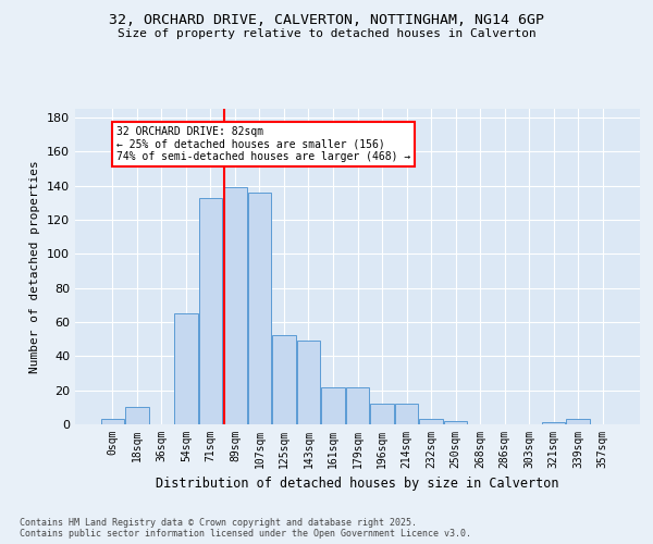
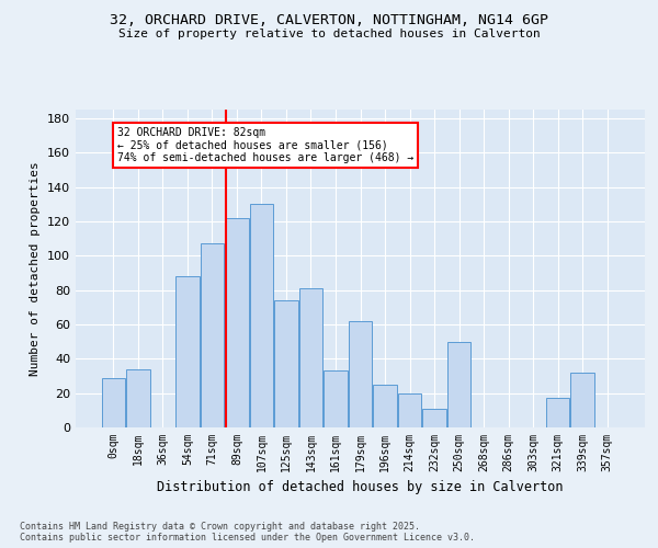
0sqm: 3 -> 29
18sqm: 10 -> 34
54sqm: 65 -> 88
71sqm: 133 -> 107
89sqm: 139 -> 122
107sqm: 136 -> 130
125sqm: 52 -> 74
143sqm: 49 -> 81
161sqm: 22 -> 33
179sqm: 22 -> 62
196sqm: 12 -> 25
214sqm: 12 -> 20
232sqm: 3 -> 11
250sqm: 2 -> 50
321sqm: 1 -> 17
339sqm: 3 -> 32
